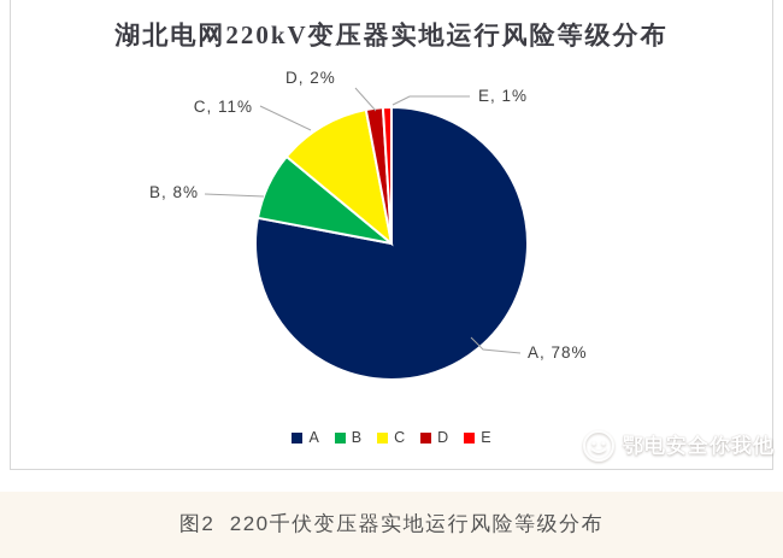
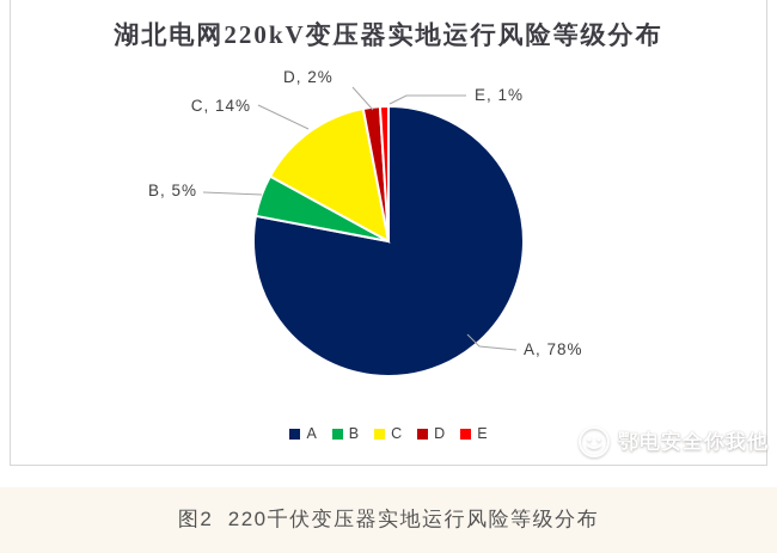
B: 8% -> 5%
C: 11% -> 14%
